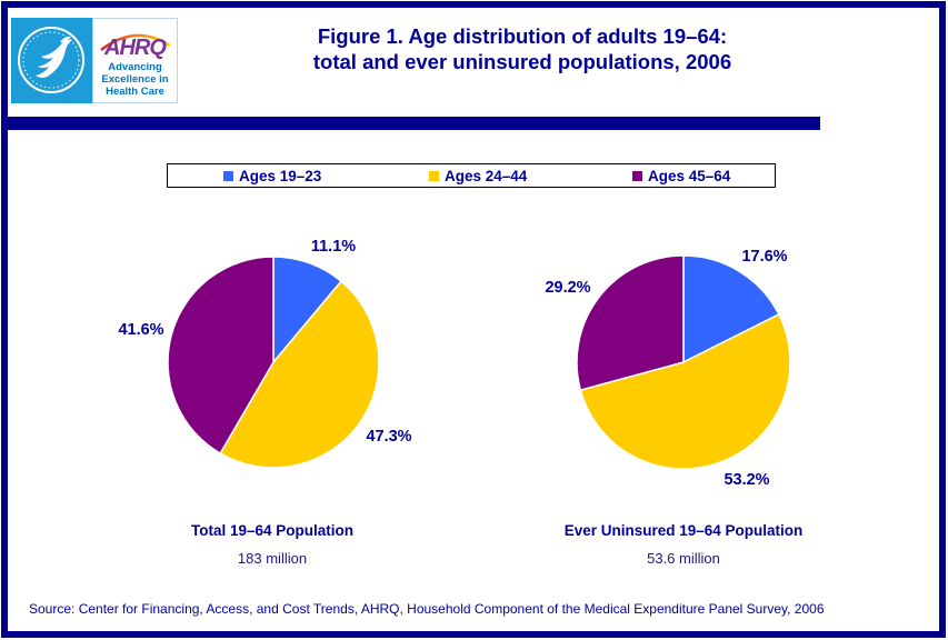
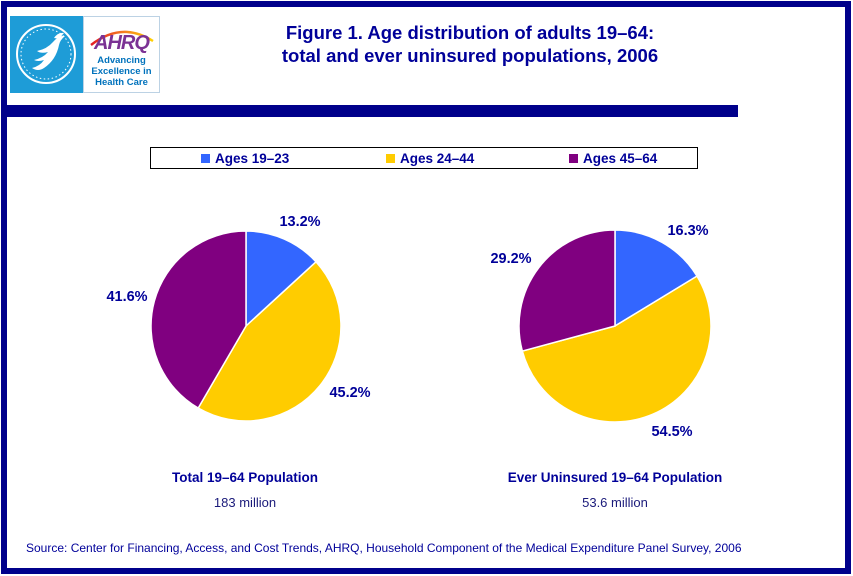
Total 19–64 Population/Ages 19–23: 11.1% -> 13.2%
Total 19–64 Population/Ages 24–44: 47.3% -> 45.2%
Ever Uninsured 19–64 Population/Ages 19–23: 17.6% -> 16.3%
Ever Uninsured 19–64 Population/Ages 24–44: 53.2% -> 54.5%
